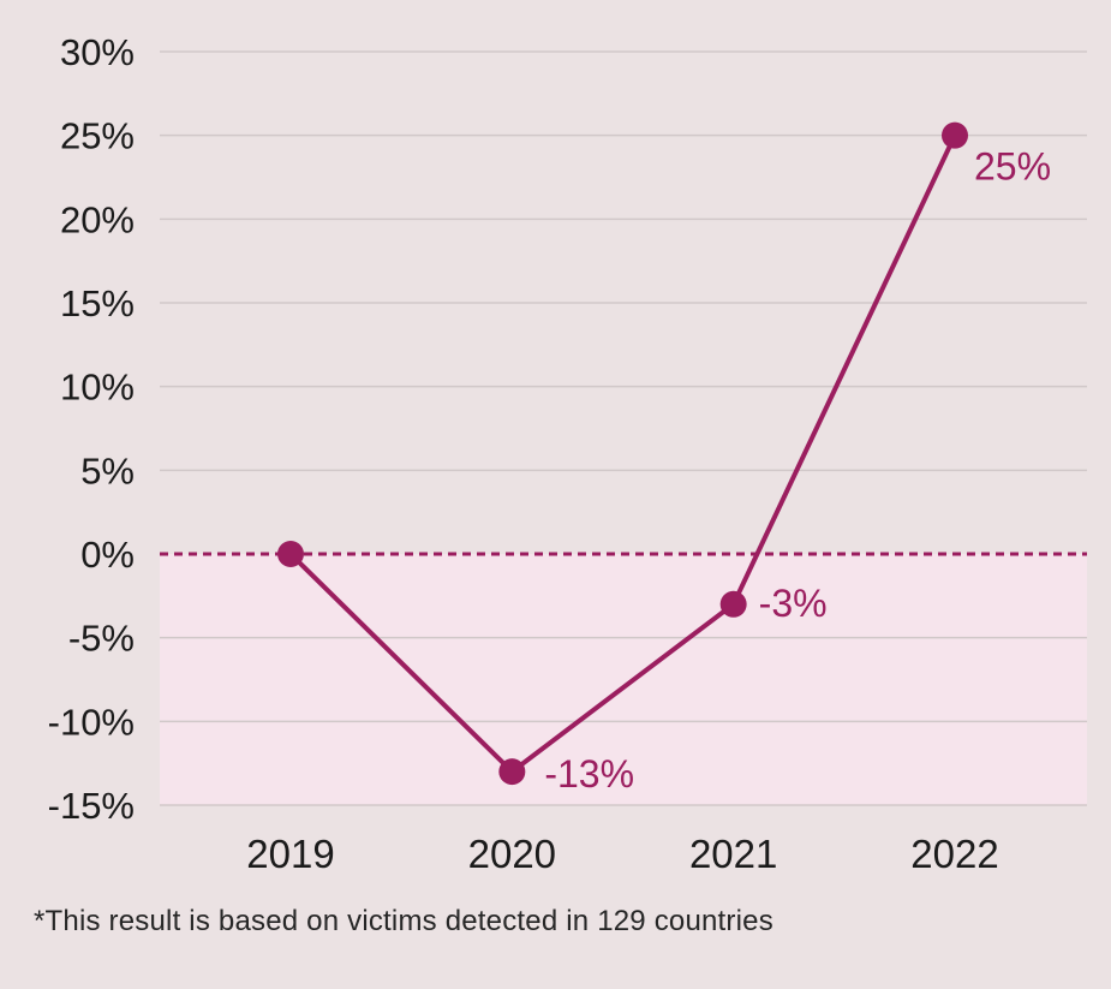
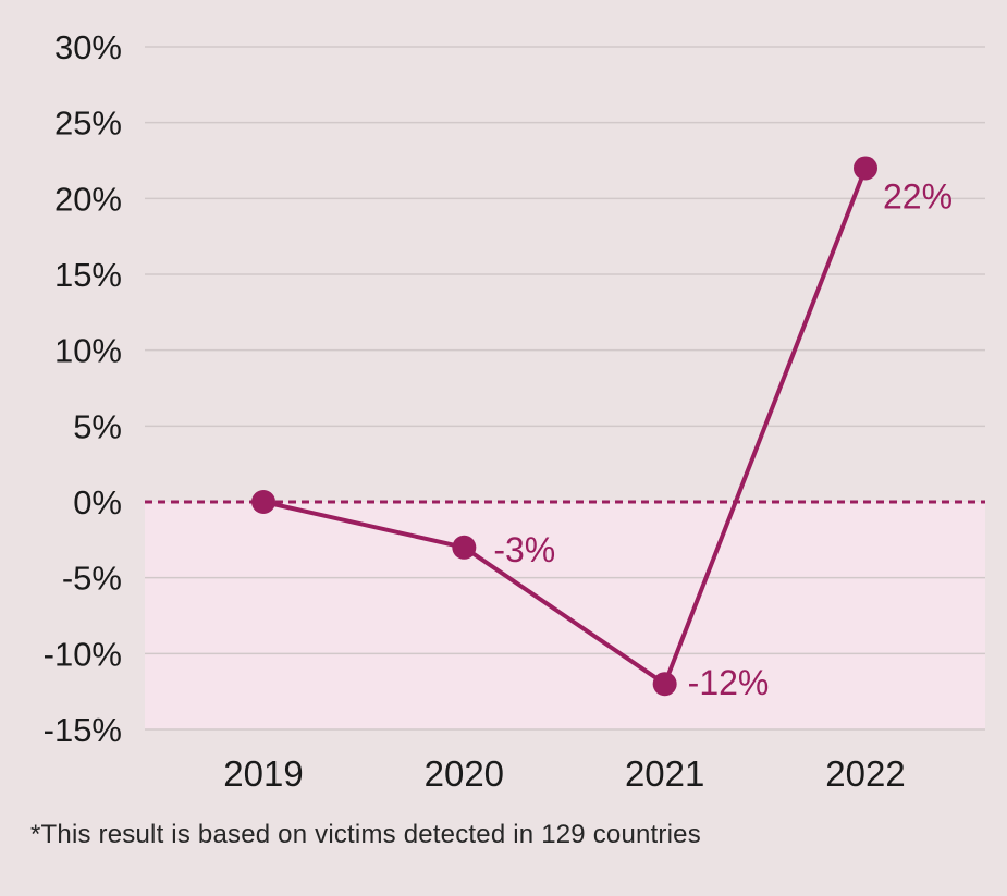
2020: -13% -> -3%
2021: -3% -> -12%
2022: 25% -> 22%
